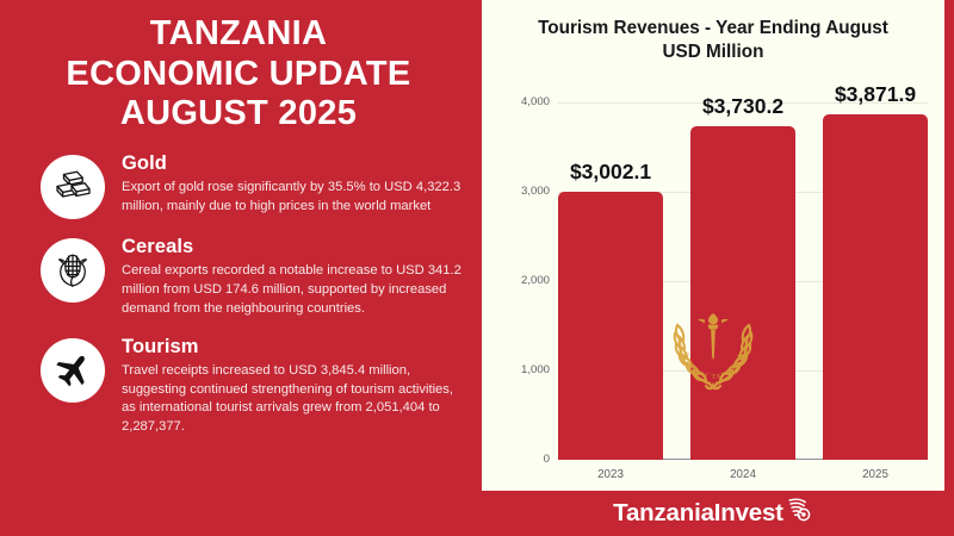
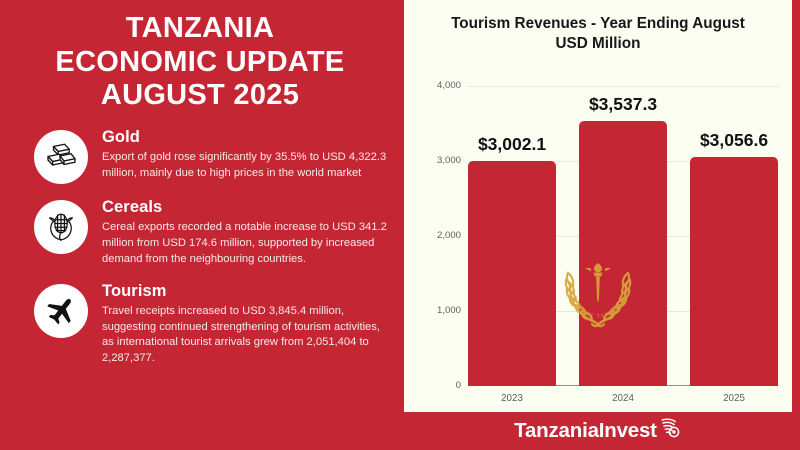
2024: $3,730.2 -> $3,537.3
2025: $3,871.9 -> $3,056.6
